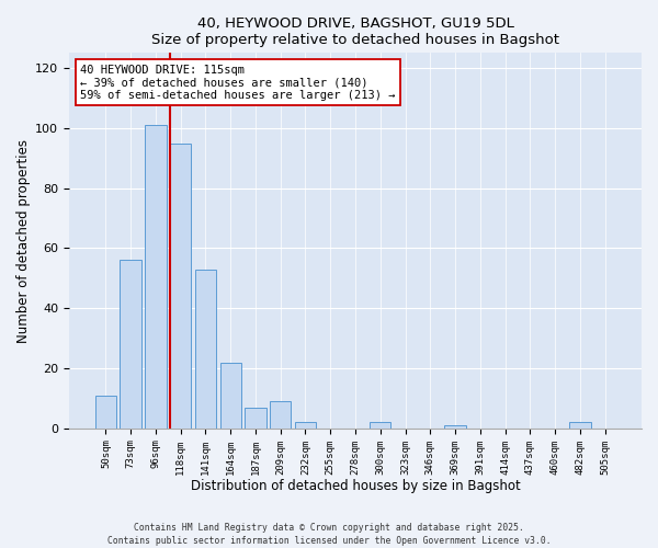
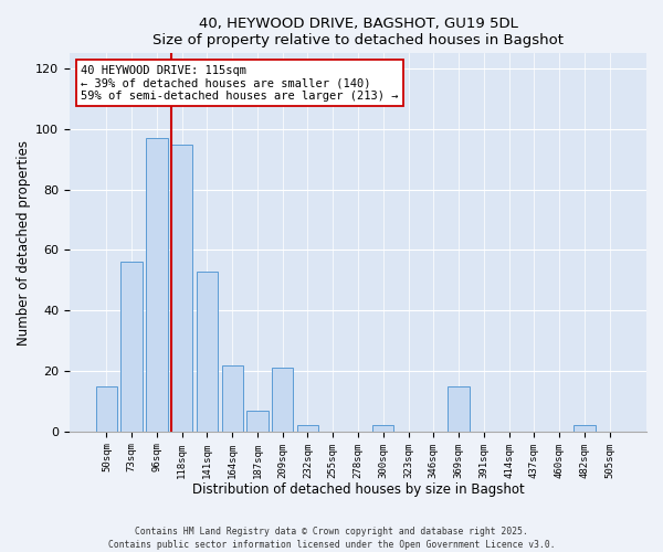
50sqm: 11 -> 15
96sqm: 101 -> 97
209sqm: 9 -> 21
369sqm: 1 -> 15
